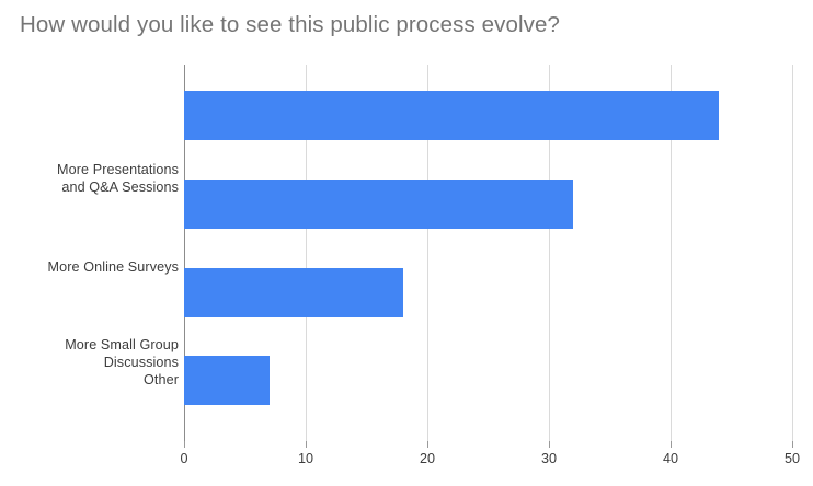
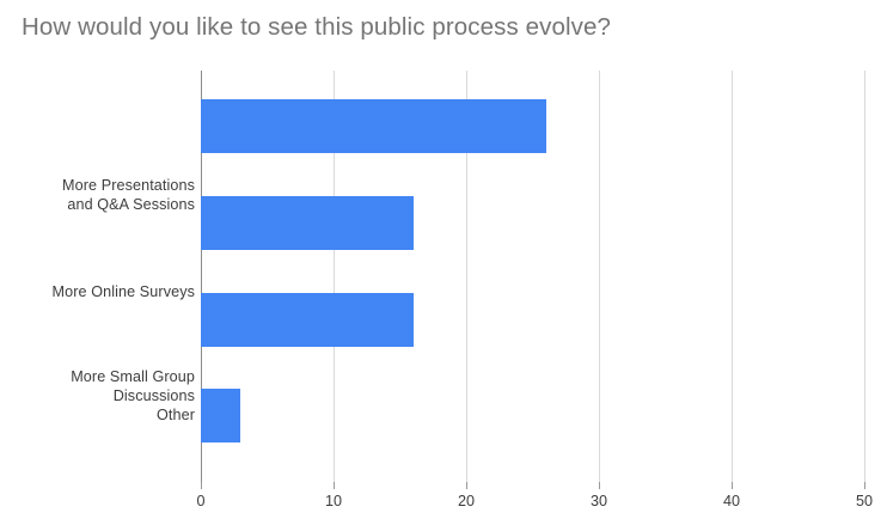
More Presentations and Q&A Sessions: 44 -> 26
More Online Surveys: 32 -> 16
More Small Group Discussions: 18 -> 16
Other: 7 -> 3
